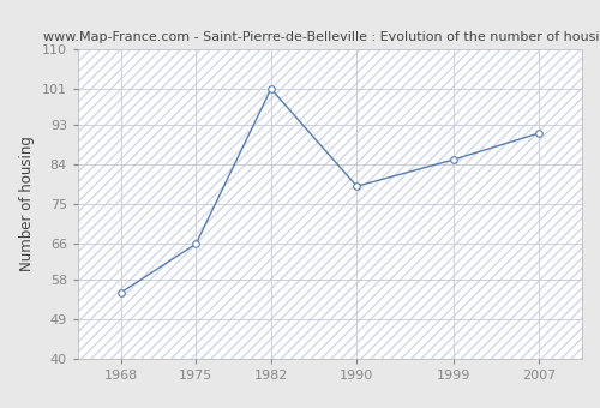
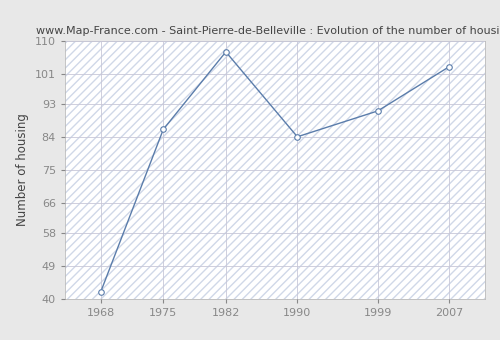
1968: 55 -> 42
1975: 66 -> 86
1982: 101 -> 107
1990: 79 -> 84
1999: 85 -> 91
2007: 91 -> 103
